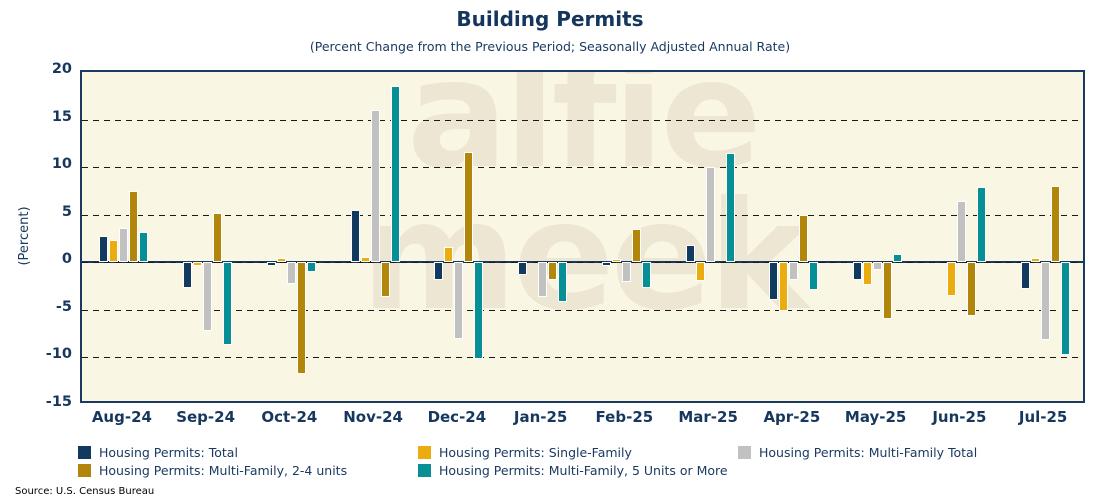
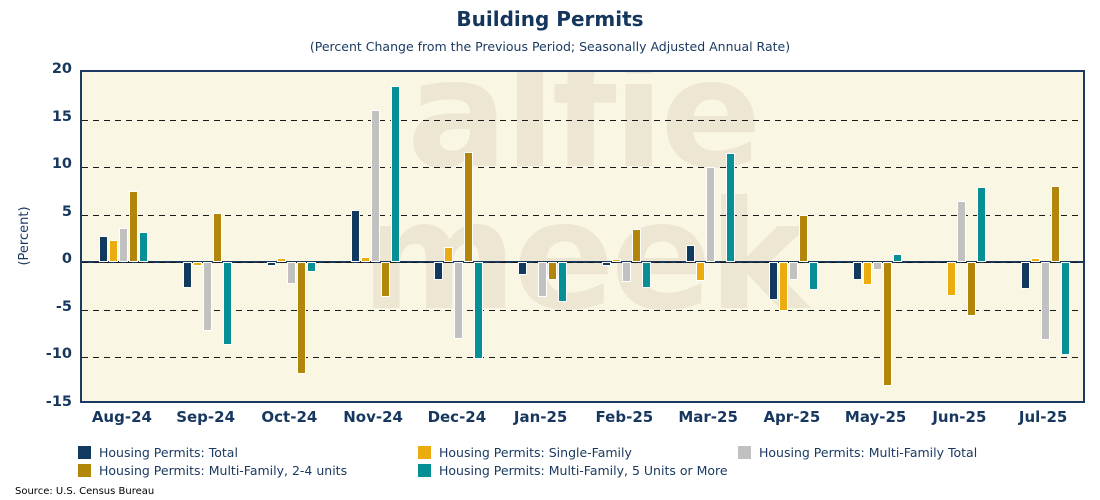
Housing Permits: Multi-Family, 2-4 units/May-25: -6 -> -13
